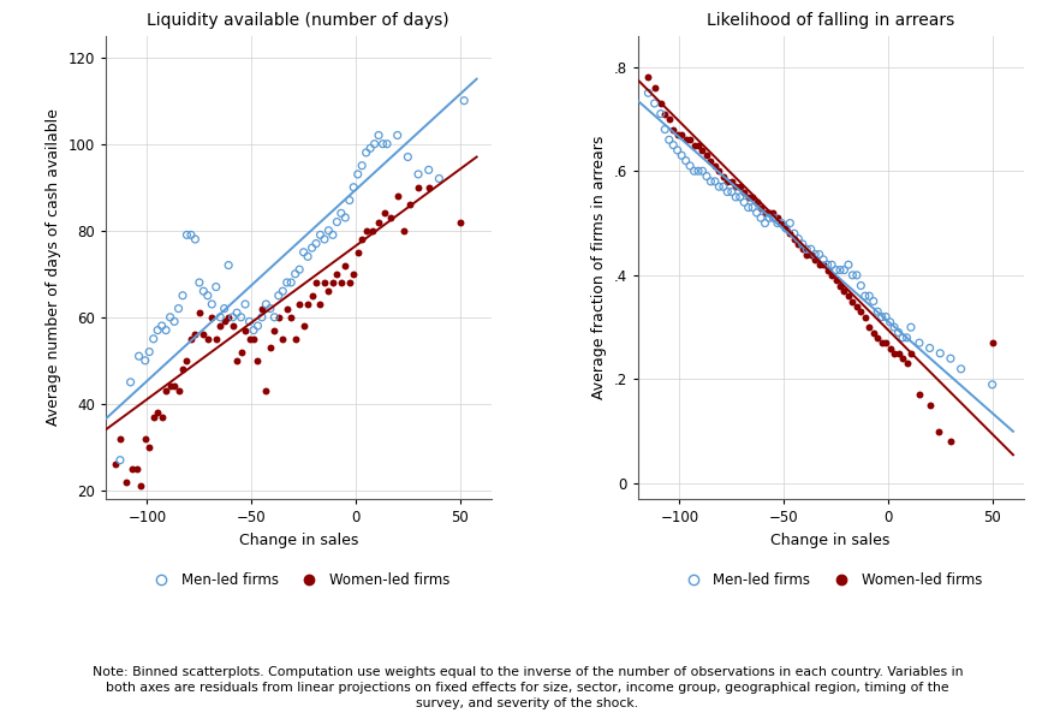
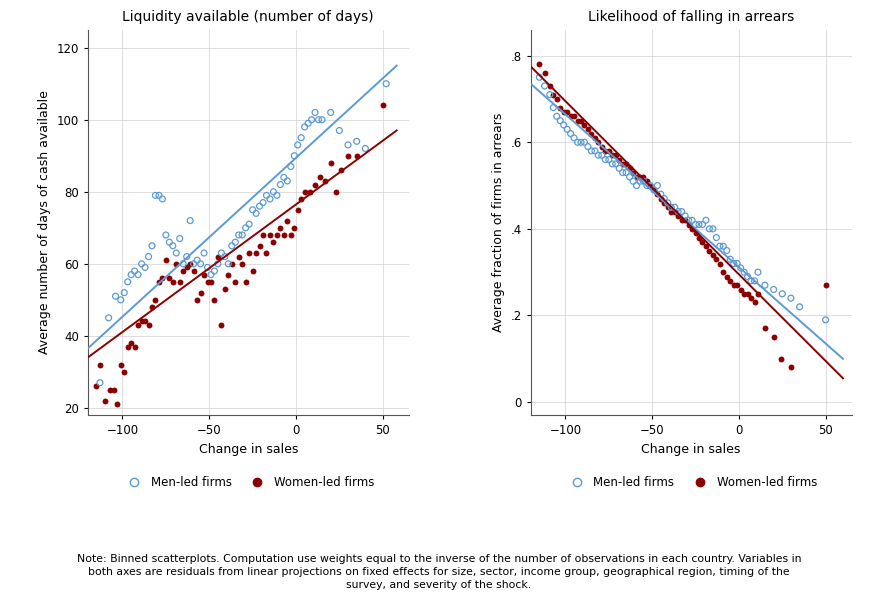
Liquidity available (number of days)/Women-led firms/50: 82 -> 104
